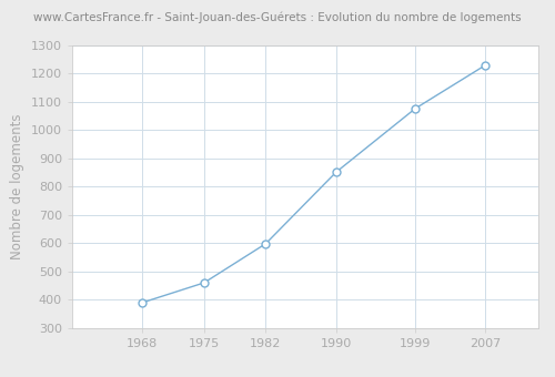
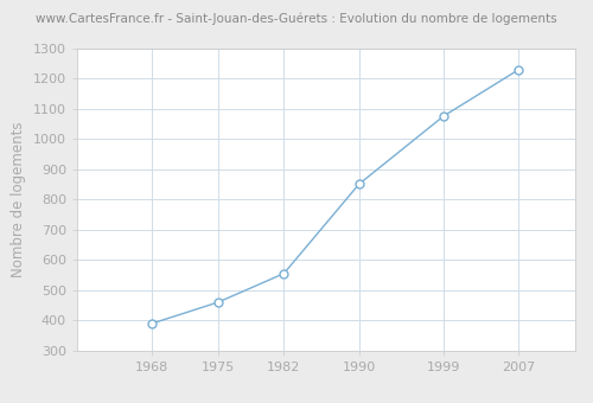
1982: 598 -> 555
